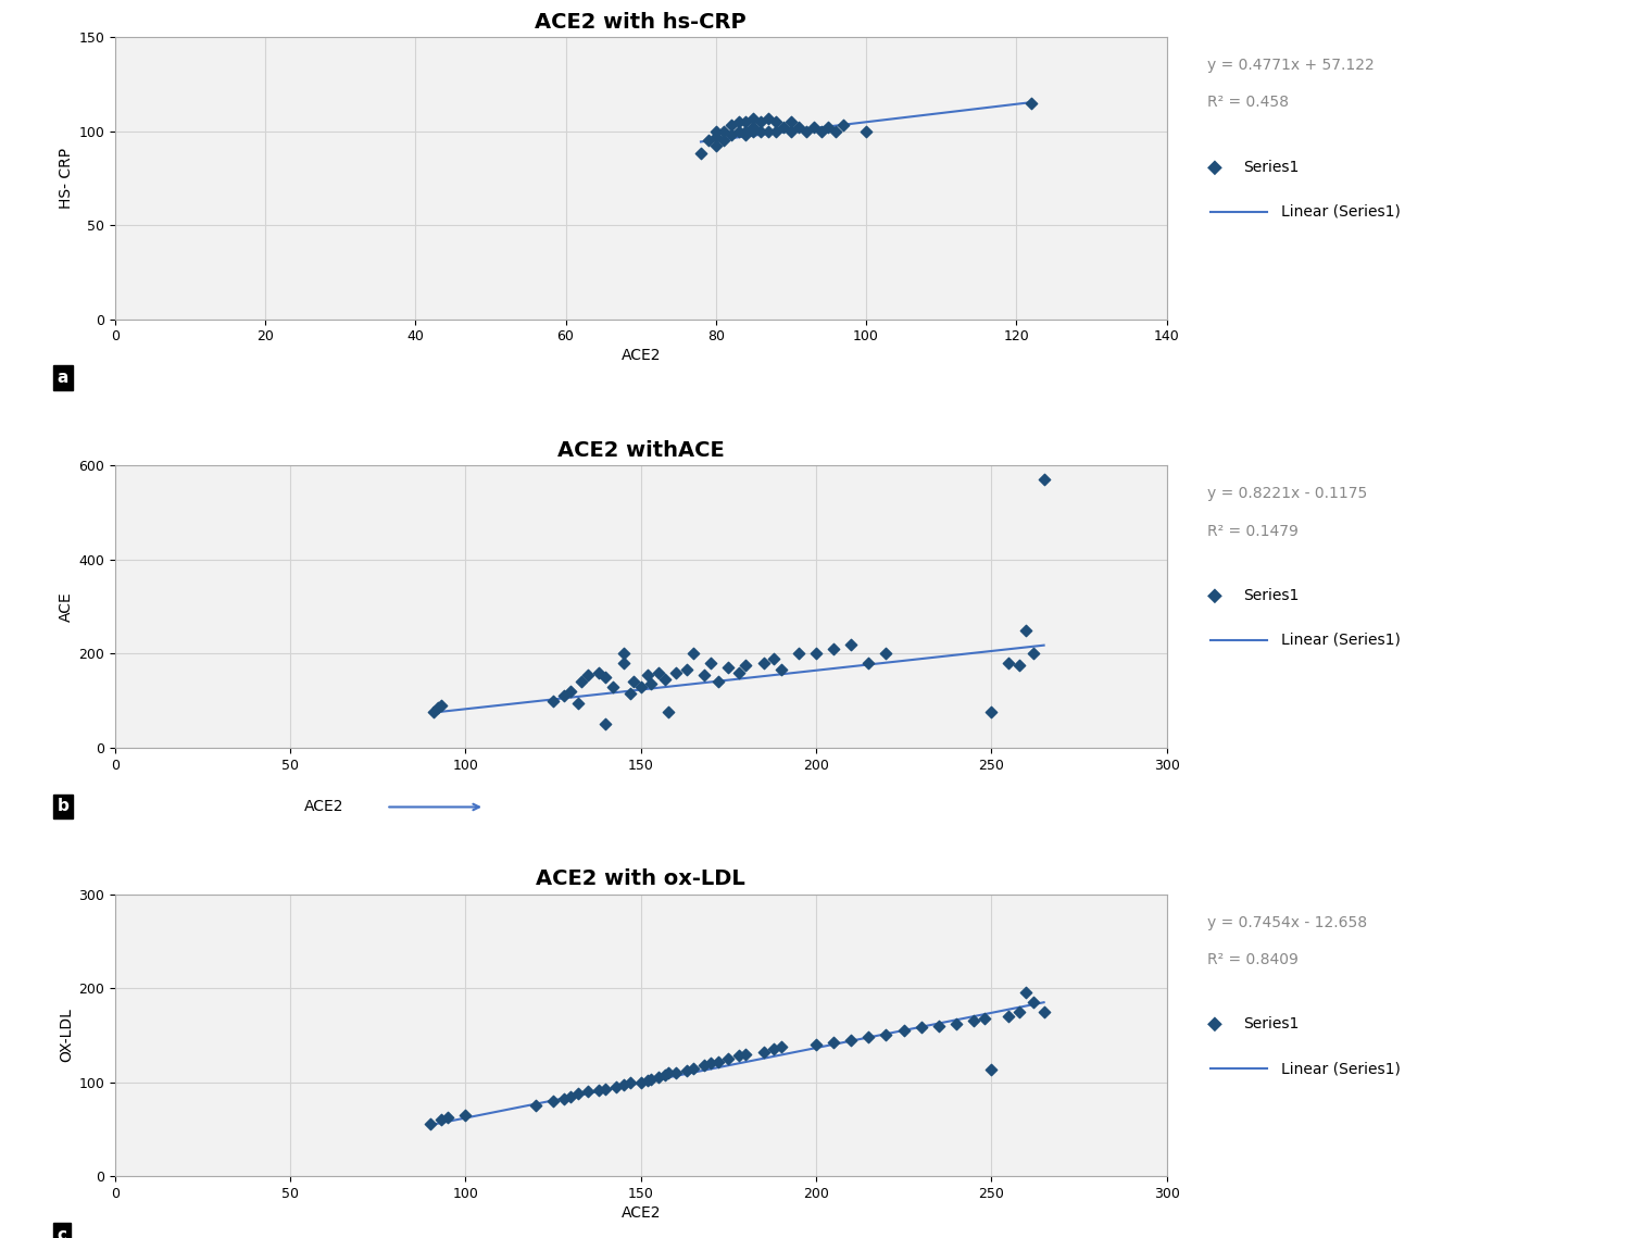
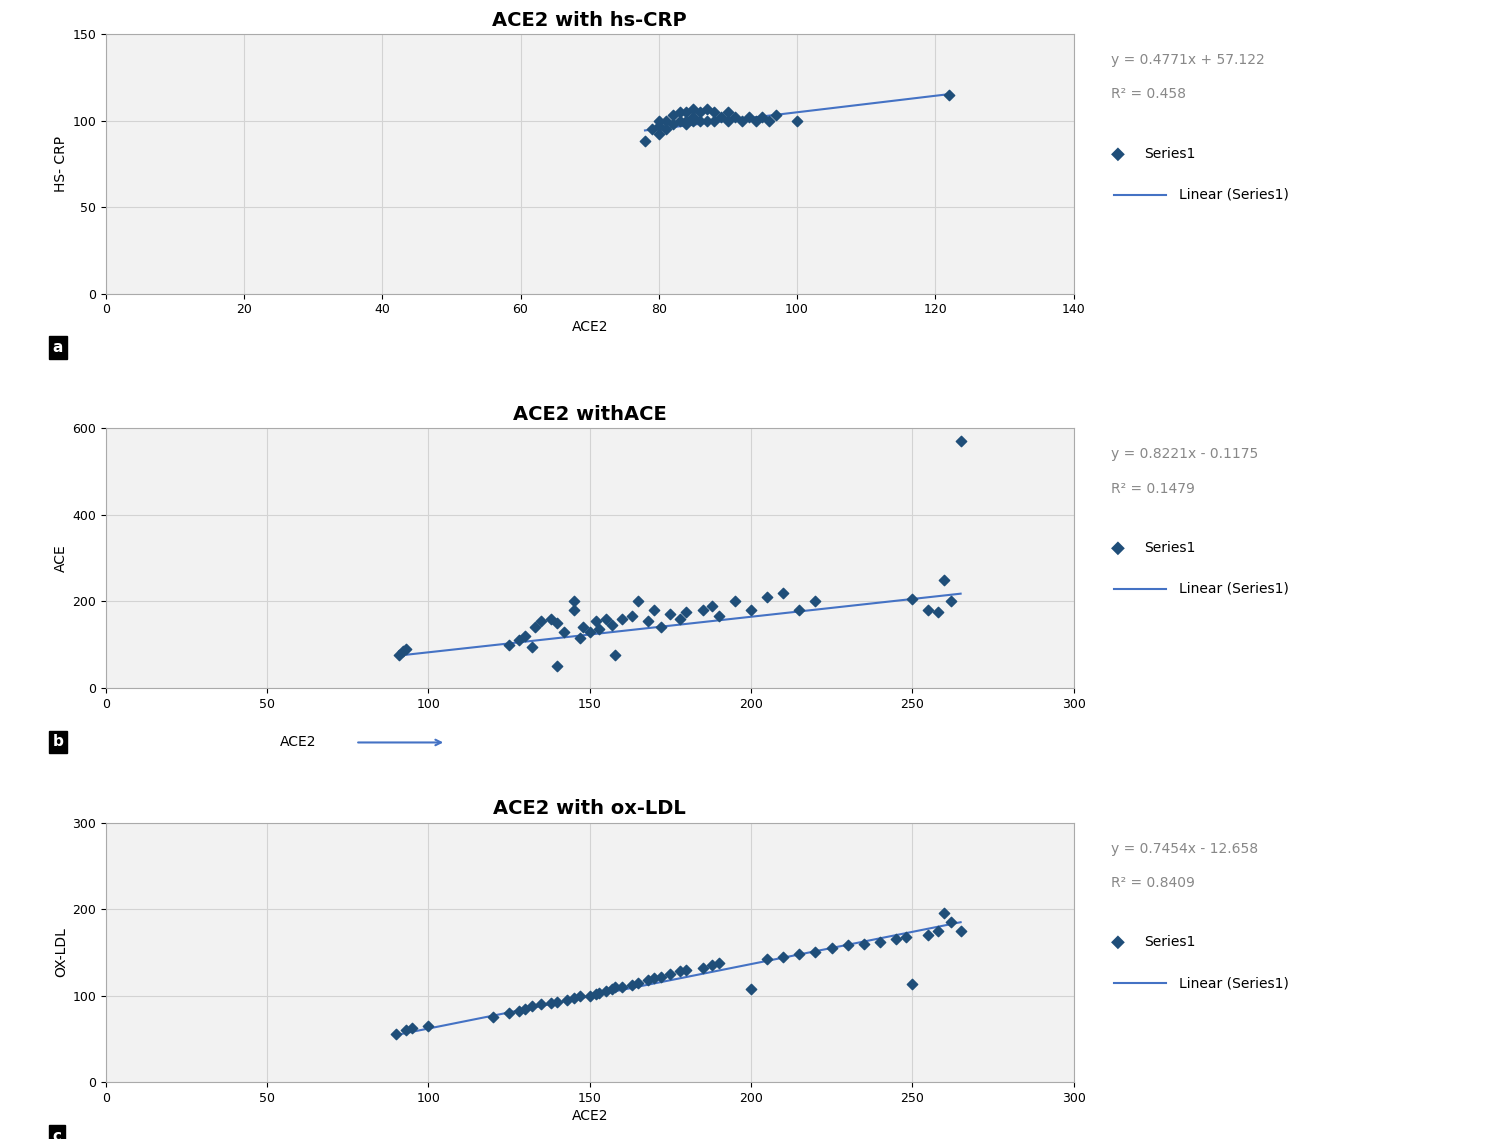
ACE2 withACE/200: 200 -> 180
ACE2 withACE/250: 75 -> 205
ACE2 with ox-LDL/200: 140 -> 108
